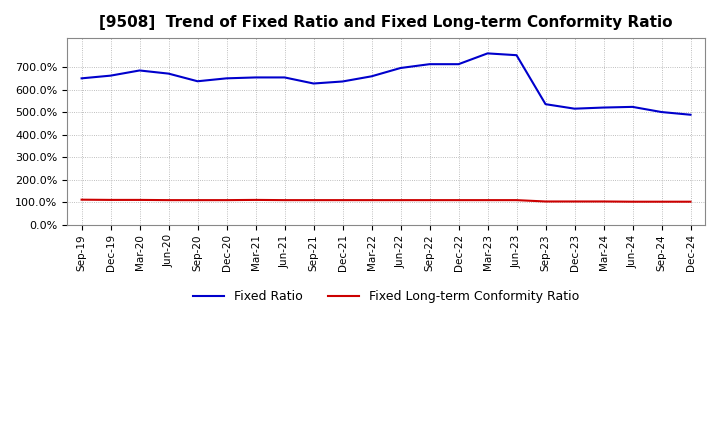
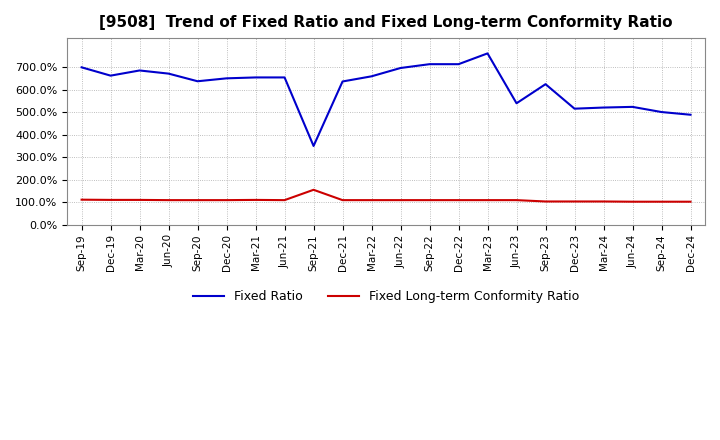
Fixed Ratio/Sep-19: 651% -> 700%
Fixed Ratio/Sep-21: 628% -> 350%
Fixed Long-term Conformity Ratio/Sep-21: 109% -> 155%
Fixed Ratio/Jun-23: 754% -> 540%
Fixed Ratio/Sep-23: 536% -> 625%
